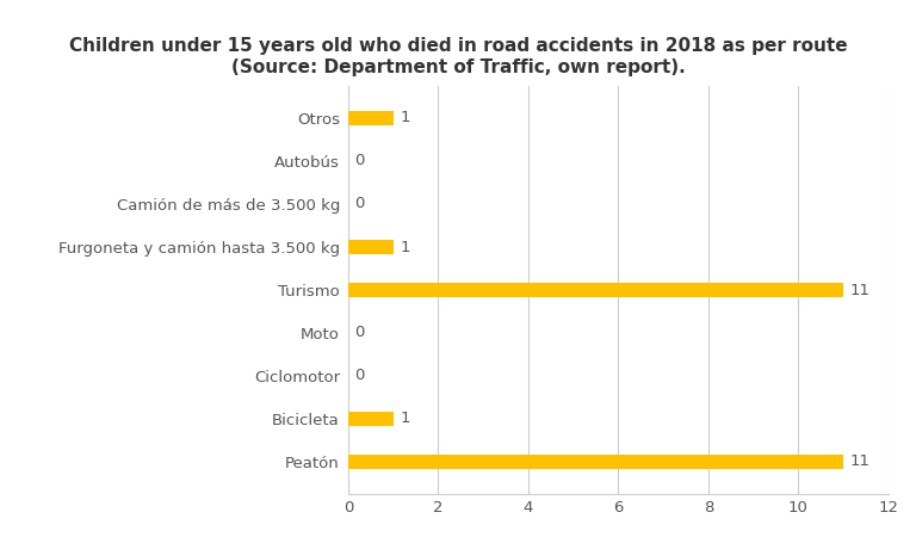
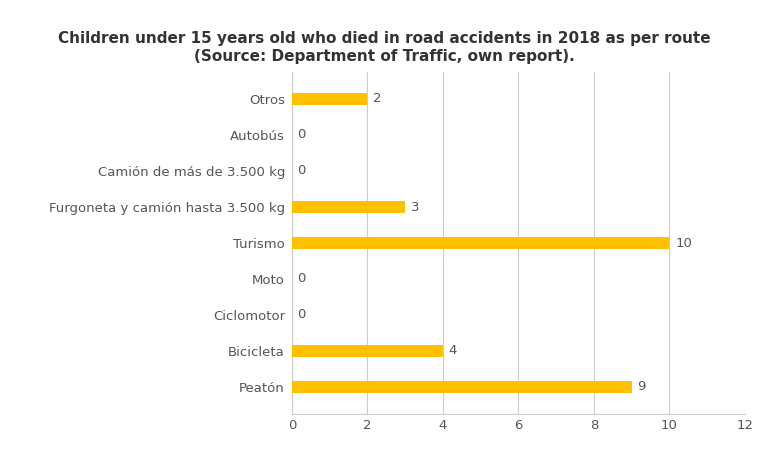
Otros: 1 -> 2
Furgoneta y camión hasta 3.500 kg: 1 -> 3
Turismo: 11 -> 10
Bicicleta: 1 -> 4
Peatón: 11 -> 9
